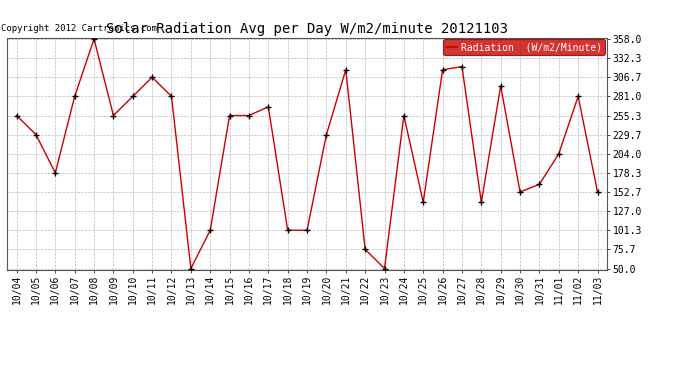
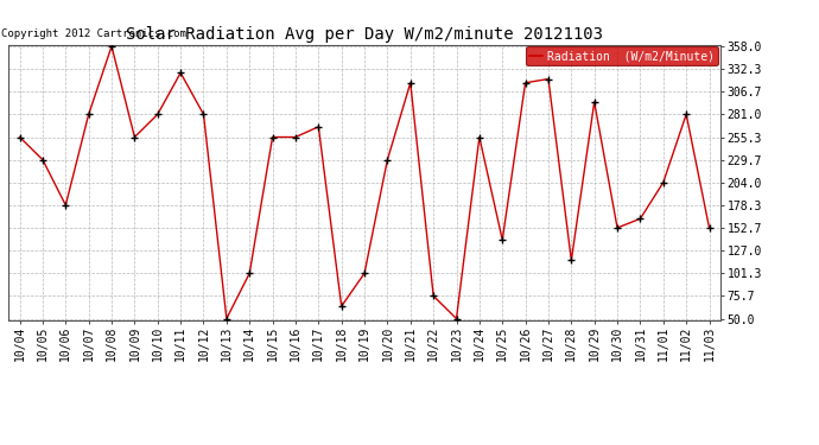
10/11: 307 -> 328
10/18: 101 -> 64
10/28: 139 -> 116
